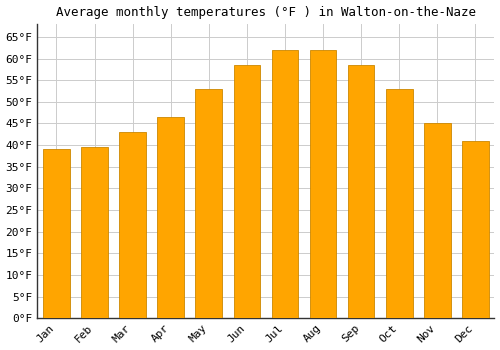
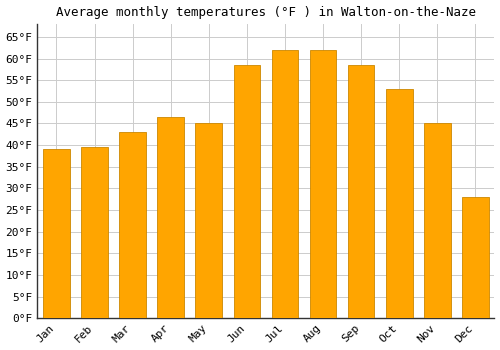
May: 53.0°F -> 45.0°F
Dec: 41.0°F -> 28.0°F
